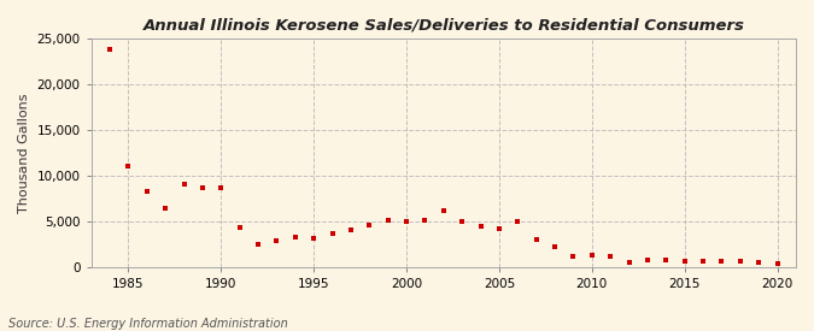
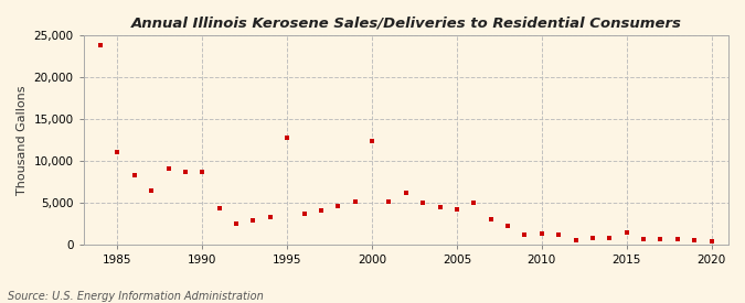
1995: 3,100 -> 12,800
2000: 5,000 -> 12,400
2015: 600 -> 1,400
